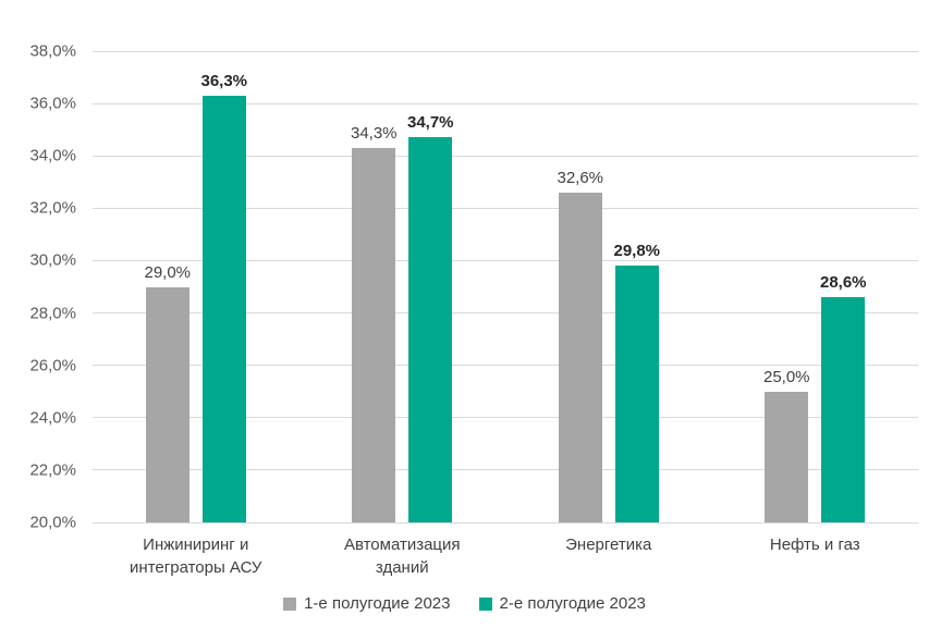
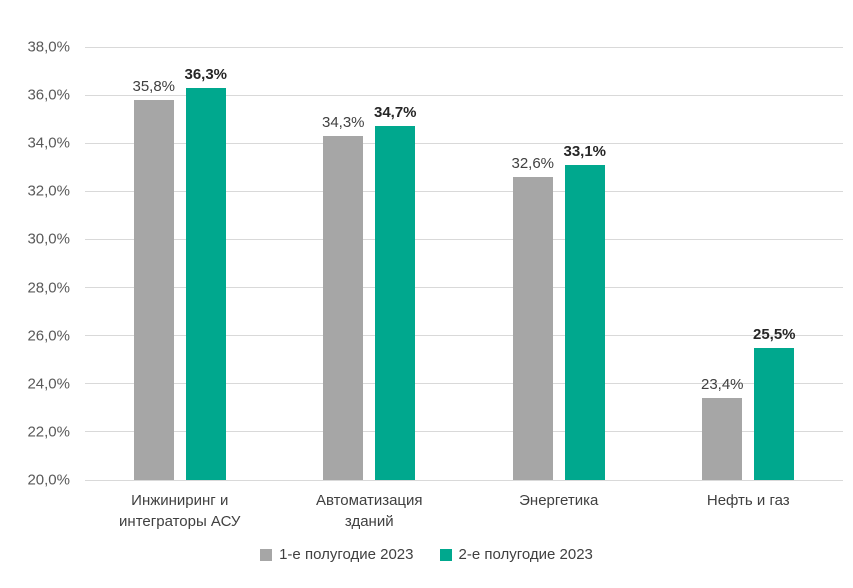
1-е полугодие 2023/Инжиниринг и интеграторы АСУ: 29,0% -> 35,8%
2-е полугодие 2023/Энергетика: 29,8% -> 33,1%
1-е полугодие 2023/Нефть и газ: 25,0% -> 23,4%
2-е полугодие 2023/Нефть и газ: 28,6% -> 25,5%
